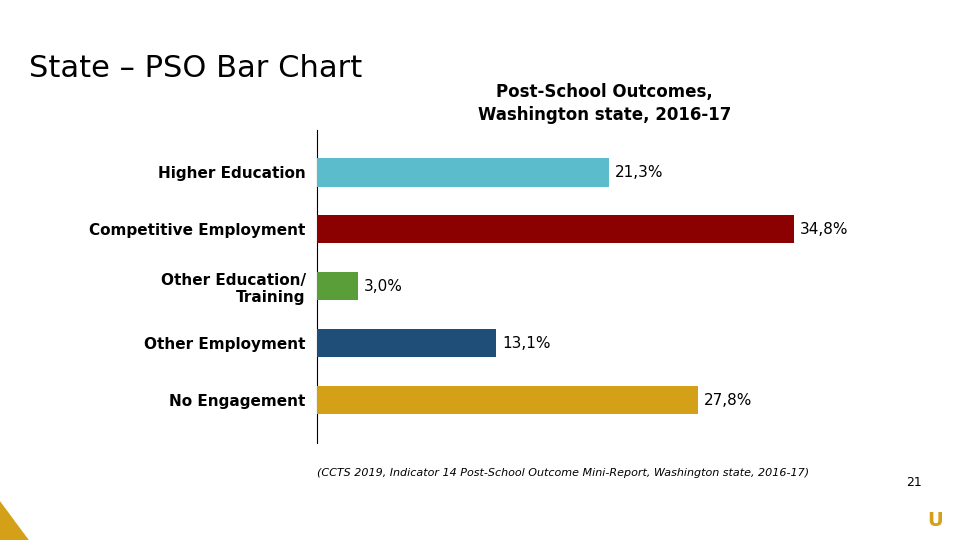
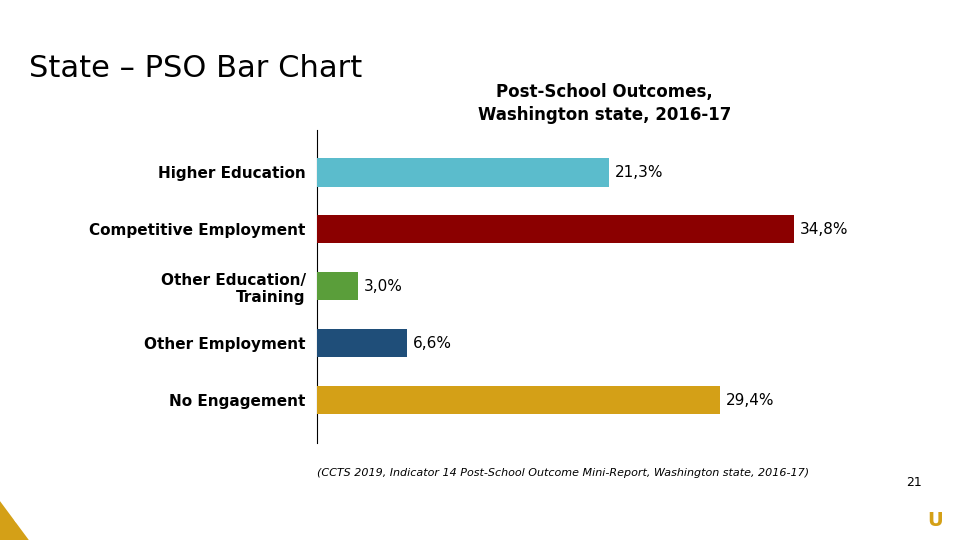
Other Employment: 13,1% -> 6,6%
No Engagement: 27,8% -> 29,4%
